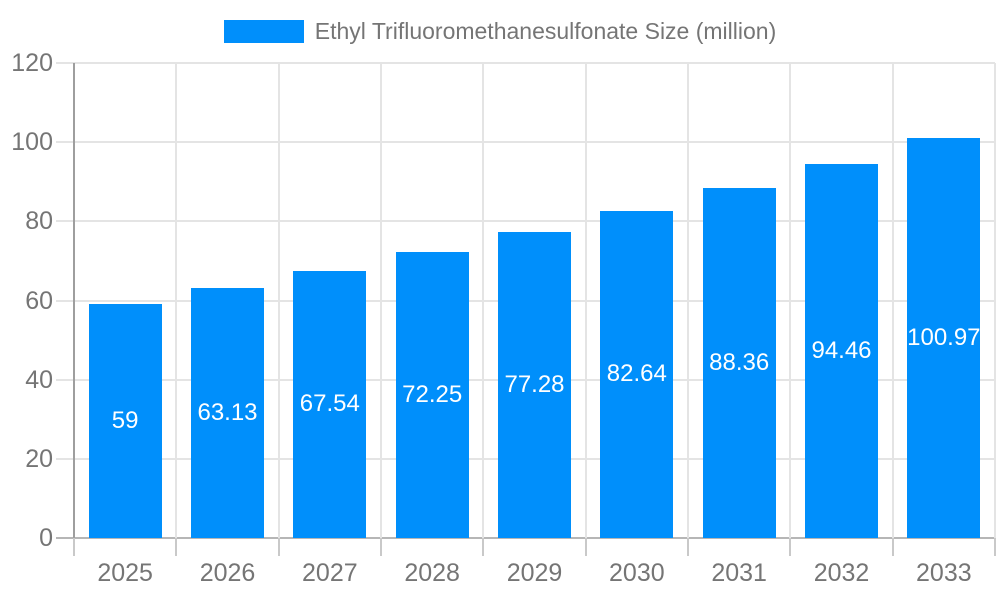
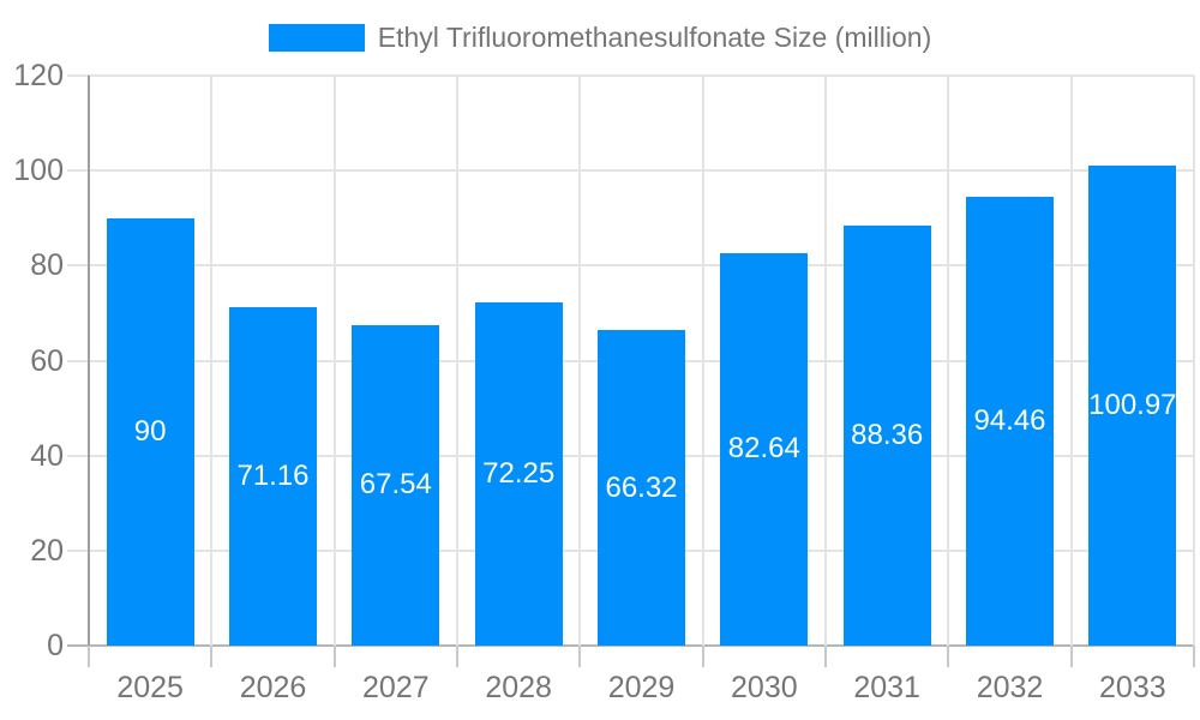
2025: 59 -> 90
2026: 63.13 -> 71.16
2029: 77.28 -> 66.32
